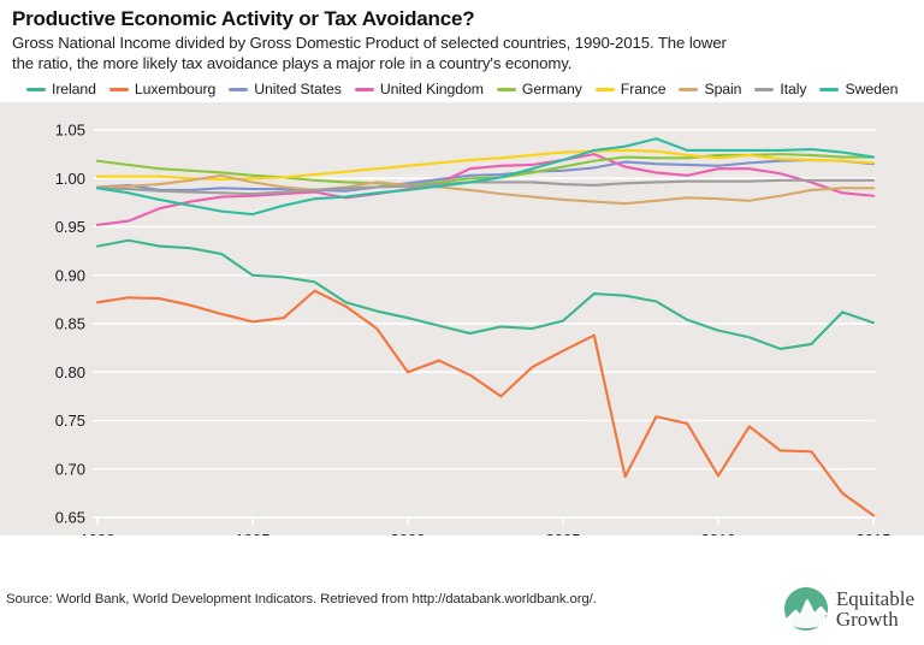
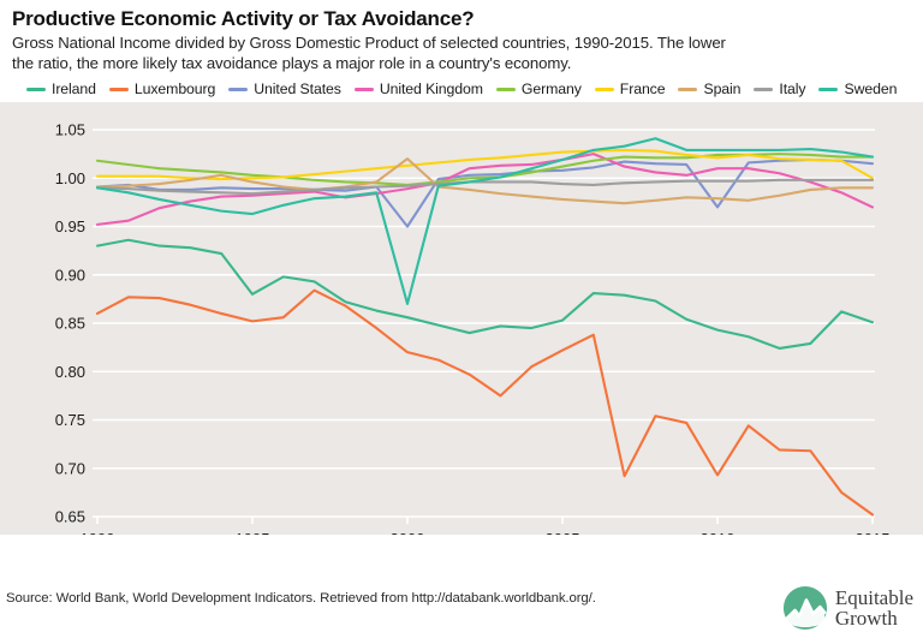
Luxembourg/1990: 0.87 -> 0.86
Ireland/1995: 0.90 -> 0.88
Luxembourg/2000: 0.80 -> 0.82
United States/2000: 0.99 -> 0.95
Spain/2000: 0.99 -> 1.02
Sweden/2000: 0.99 -> 0.87
United States/2010: 1.01 -> 0.97
United Kingdom/2015: 0.98 -> 0.97
France/2015: 1.02 -> 1.00
